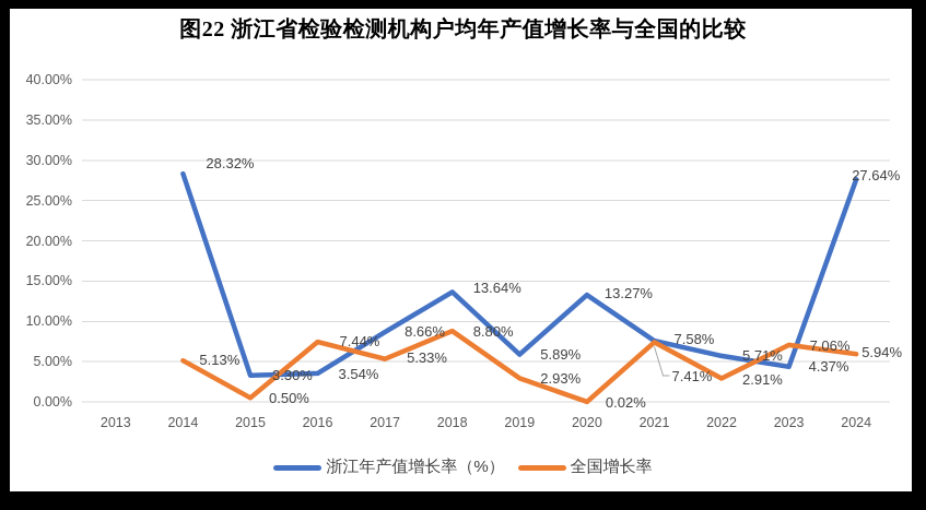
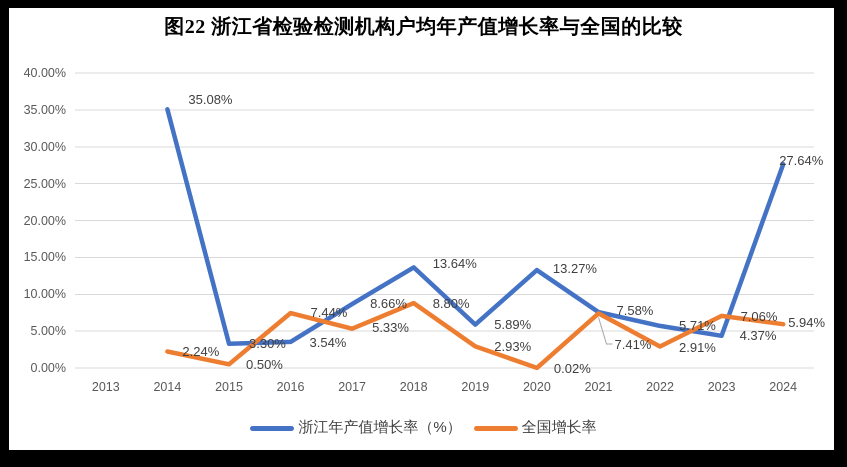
浙江年产值增长率（%）/2014: 28.32% -> 35.08%
全国增长率/2014: 5.13% -> 2.24%
